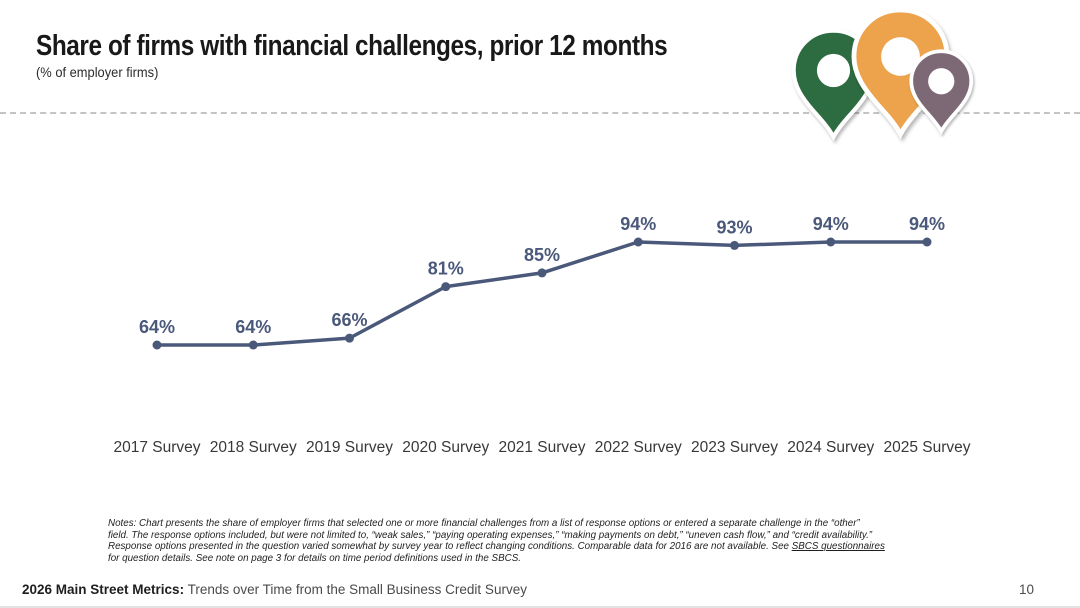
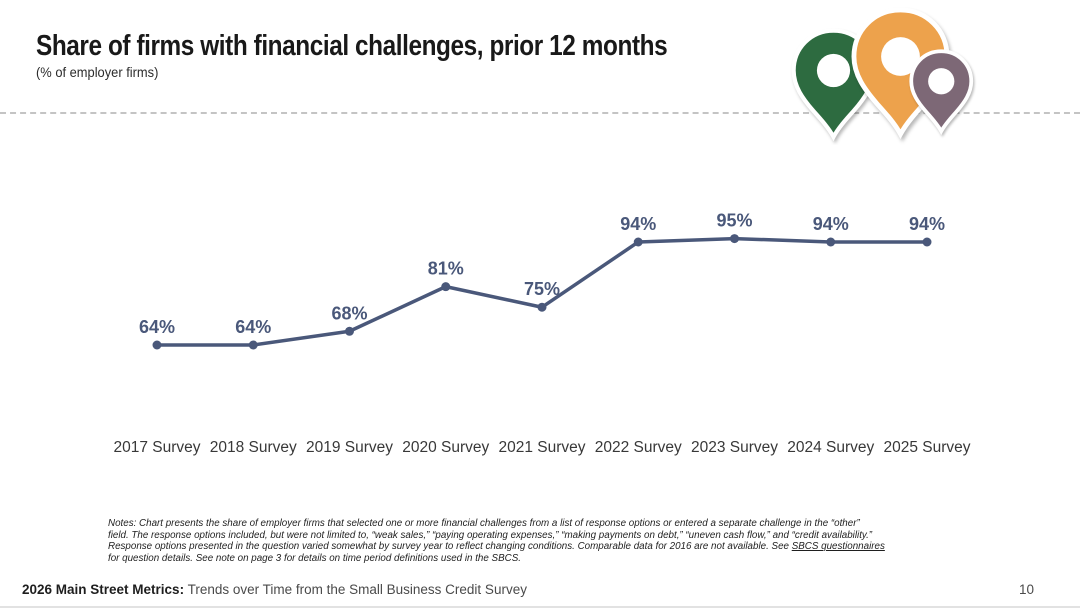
2019 Survey: 66% -> 68%
2021 Survey: 85% -> 75%
2023 Survey: 93% -> 95%
